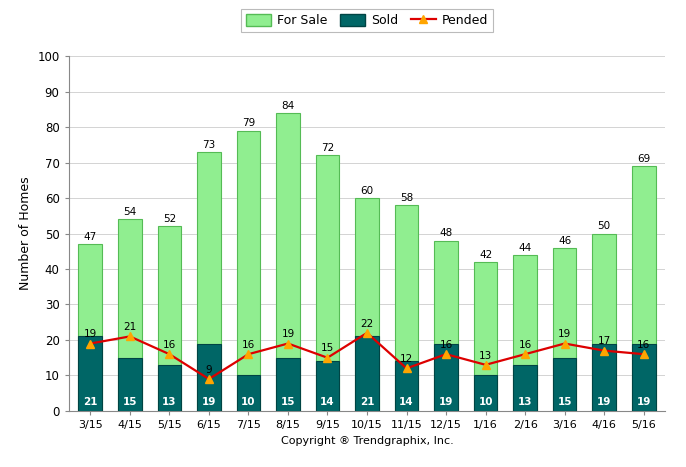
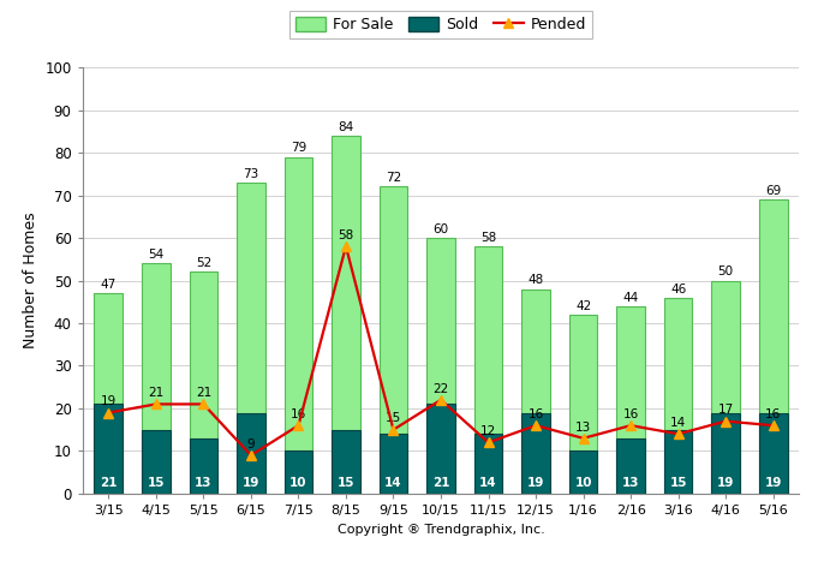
Pended/5/15: 16 -> 21
Pended/8/15: 19 -> 58
Pended/3/16: 19 -> 14
